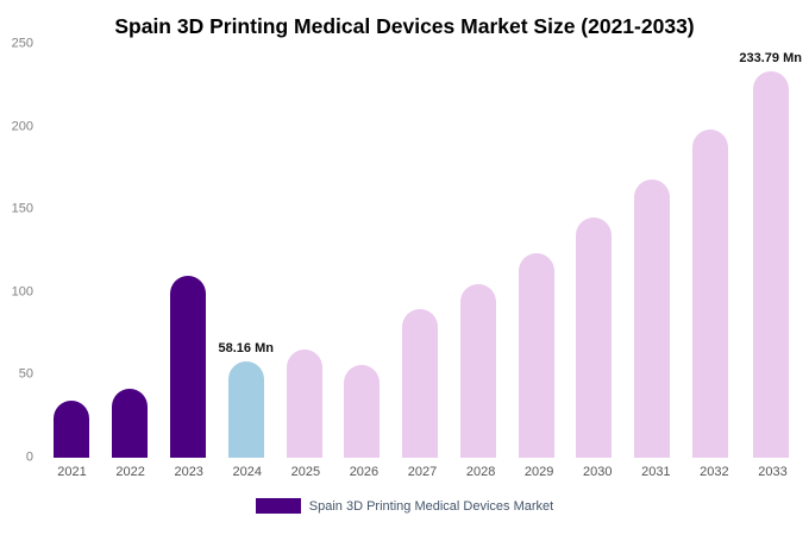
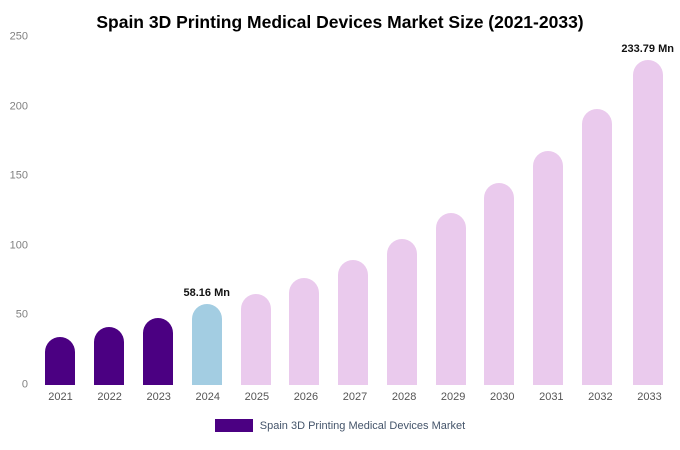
2023: 110 -> 48
2026: 56 -> 77
